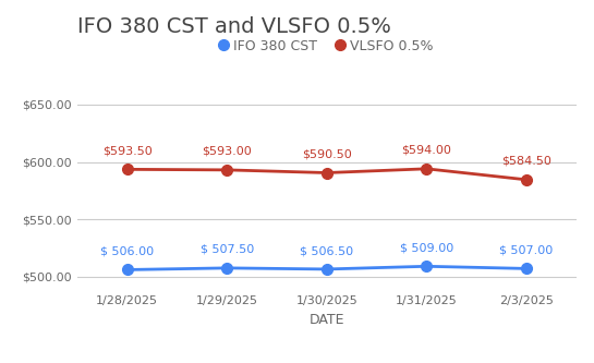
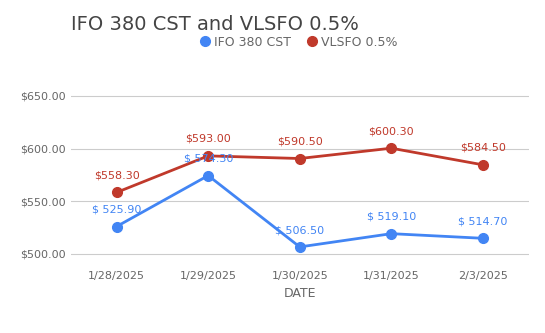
IFO 380 CST/1/28/2025: 506.00 -> 525.90
VLSFO 0.5%/1/28/2025: $593.50 -> $558.30
IFO 380 CST/1/29/2025: 507.50 -> 574.30
IFO 380 CST/1/31/2025: 509.00 -> 519.10
VLSFO 0.5%/1/31/2025: $594.00 -> $600.30
IFO 380 CST/2/3/2025: 507.00 -> 514.70
